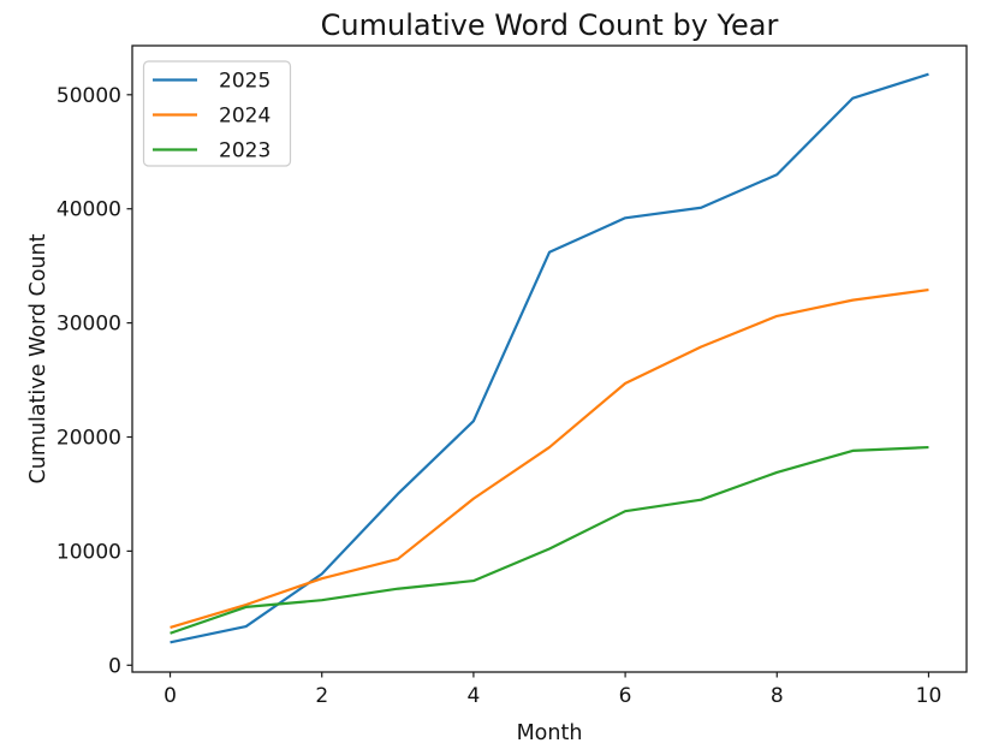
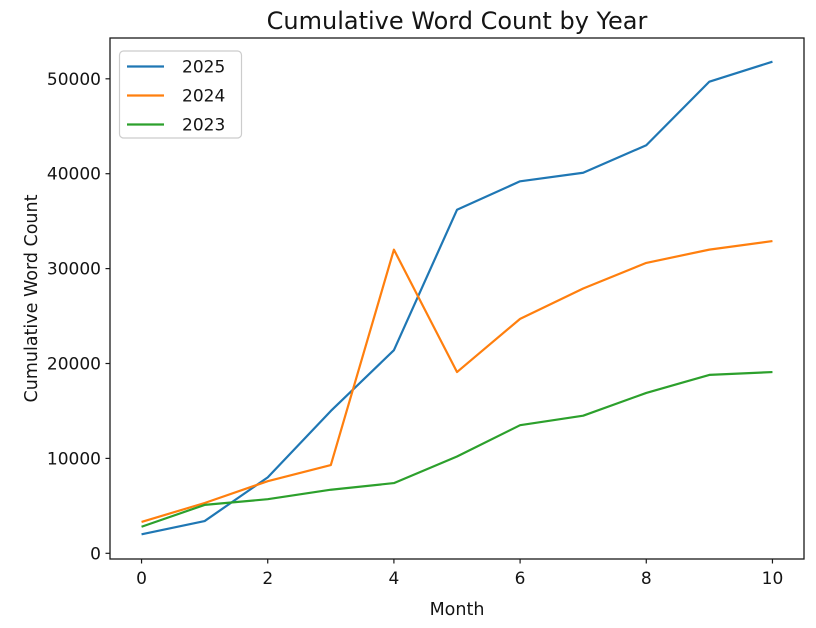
2024/4: 15000 -> 32000
